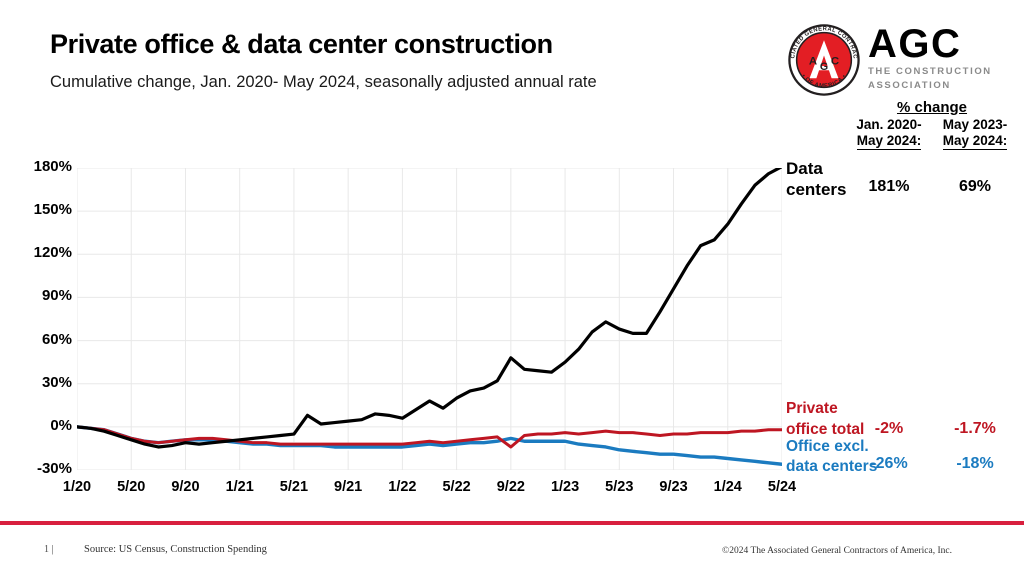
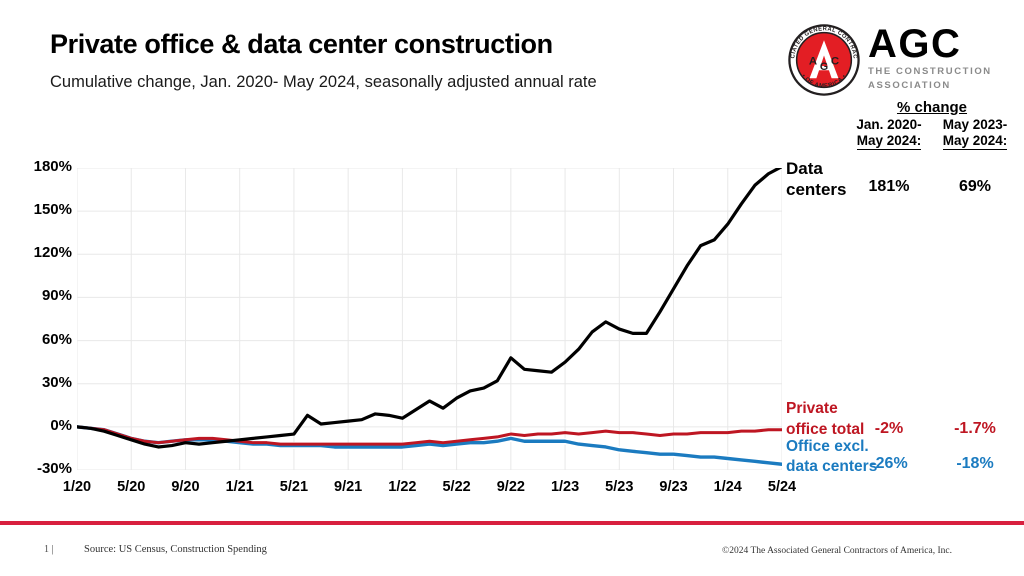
Private office total/9/22: -14% -> -5%
